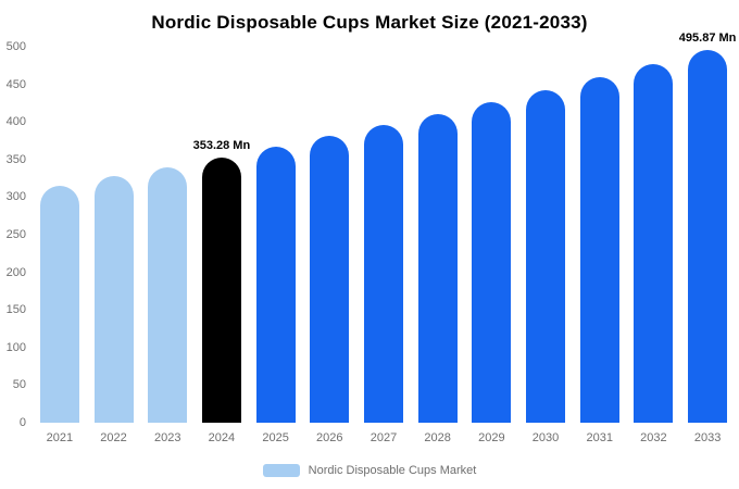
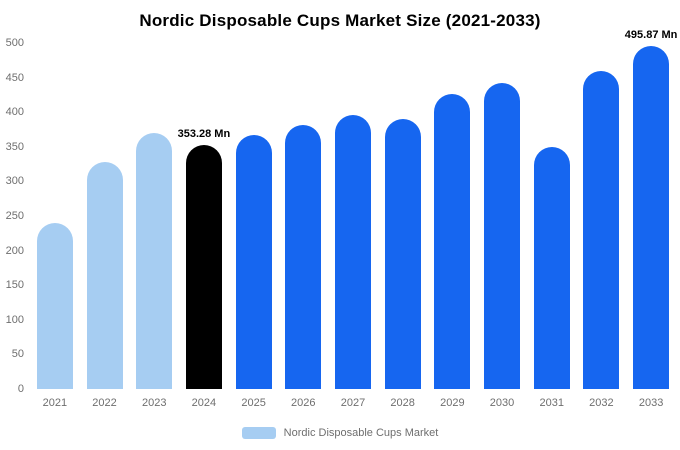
2021: 320 -> 240
2023: 340 -> 370
2028: 410 -> 390
2031: 460 -> 350
2032: 480 -> 460
